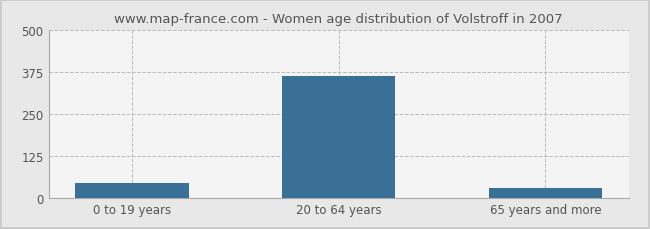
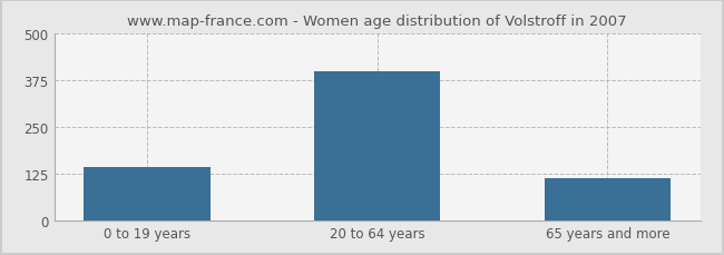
0 to 19 years: 45 -> 145
20 to 64 years: 365 -> 400
65 years and more: 30 -> 113
